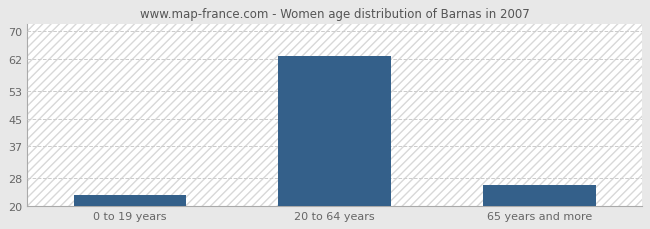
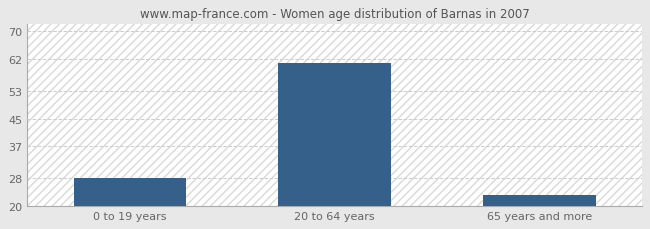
0 to 19 years: 23 -> 28
20 to 64 years: 63 -> 61
65 years and more: 26 -> 23
